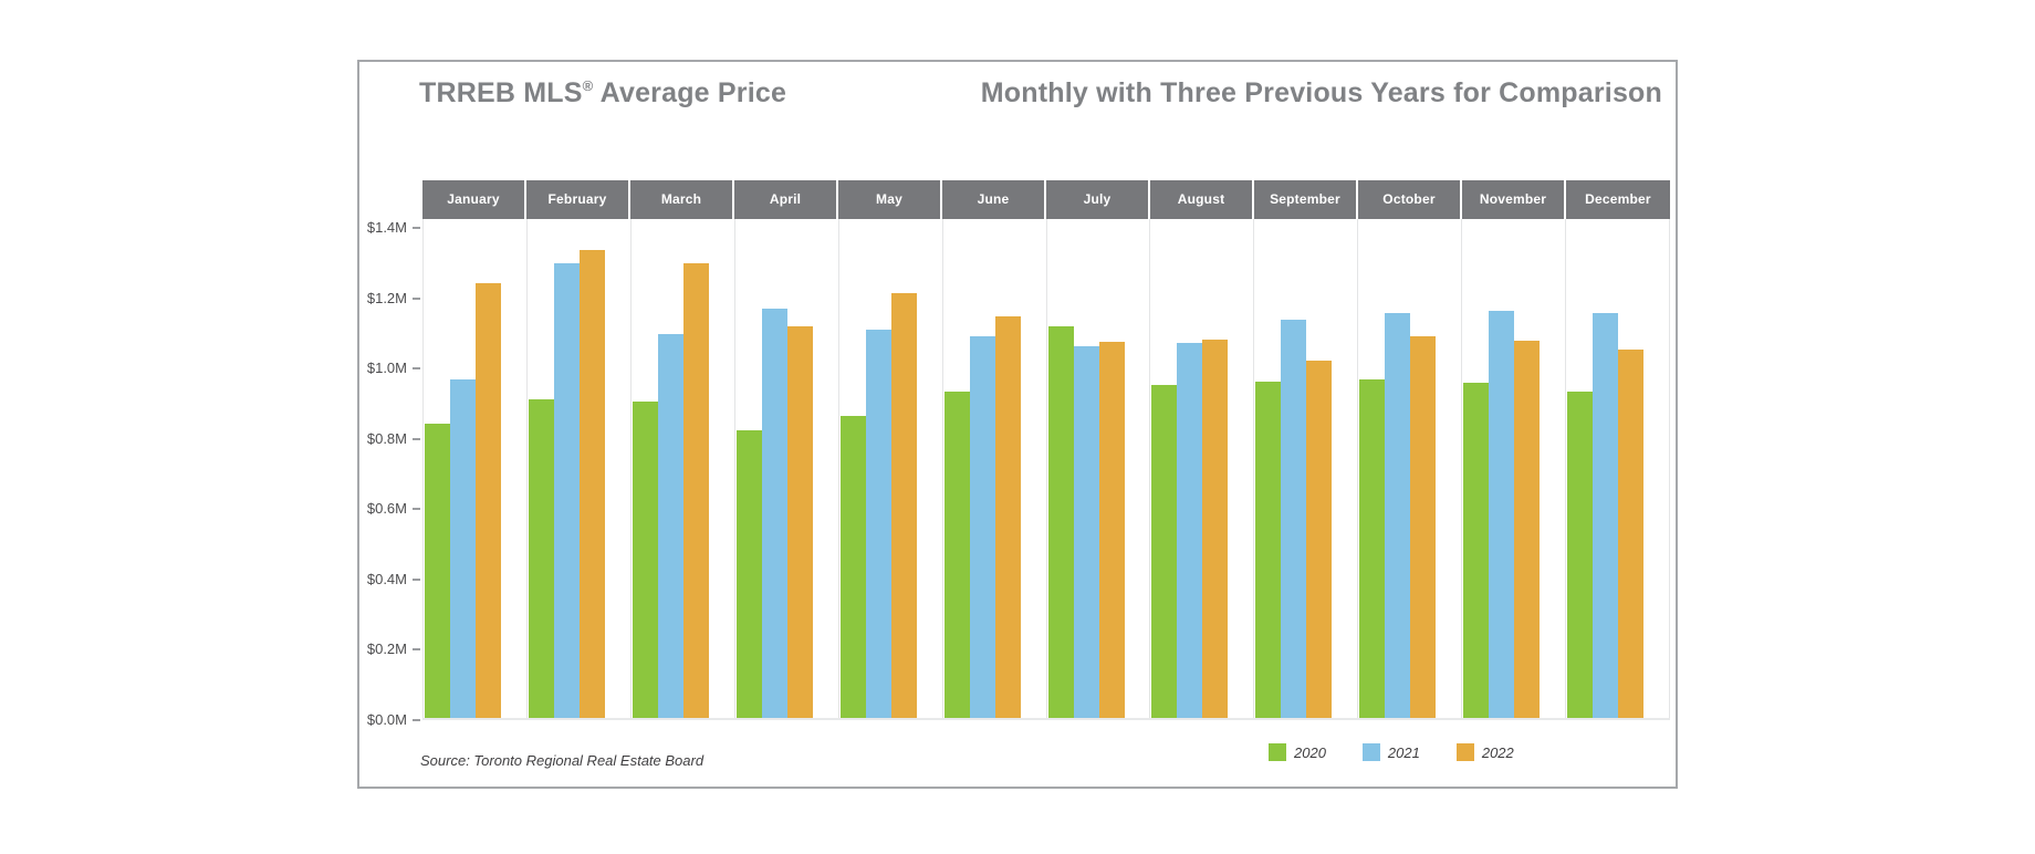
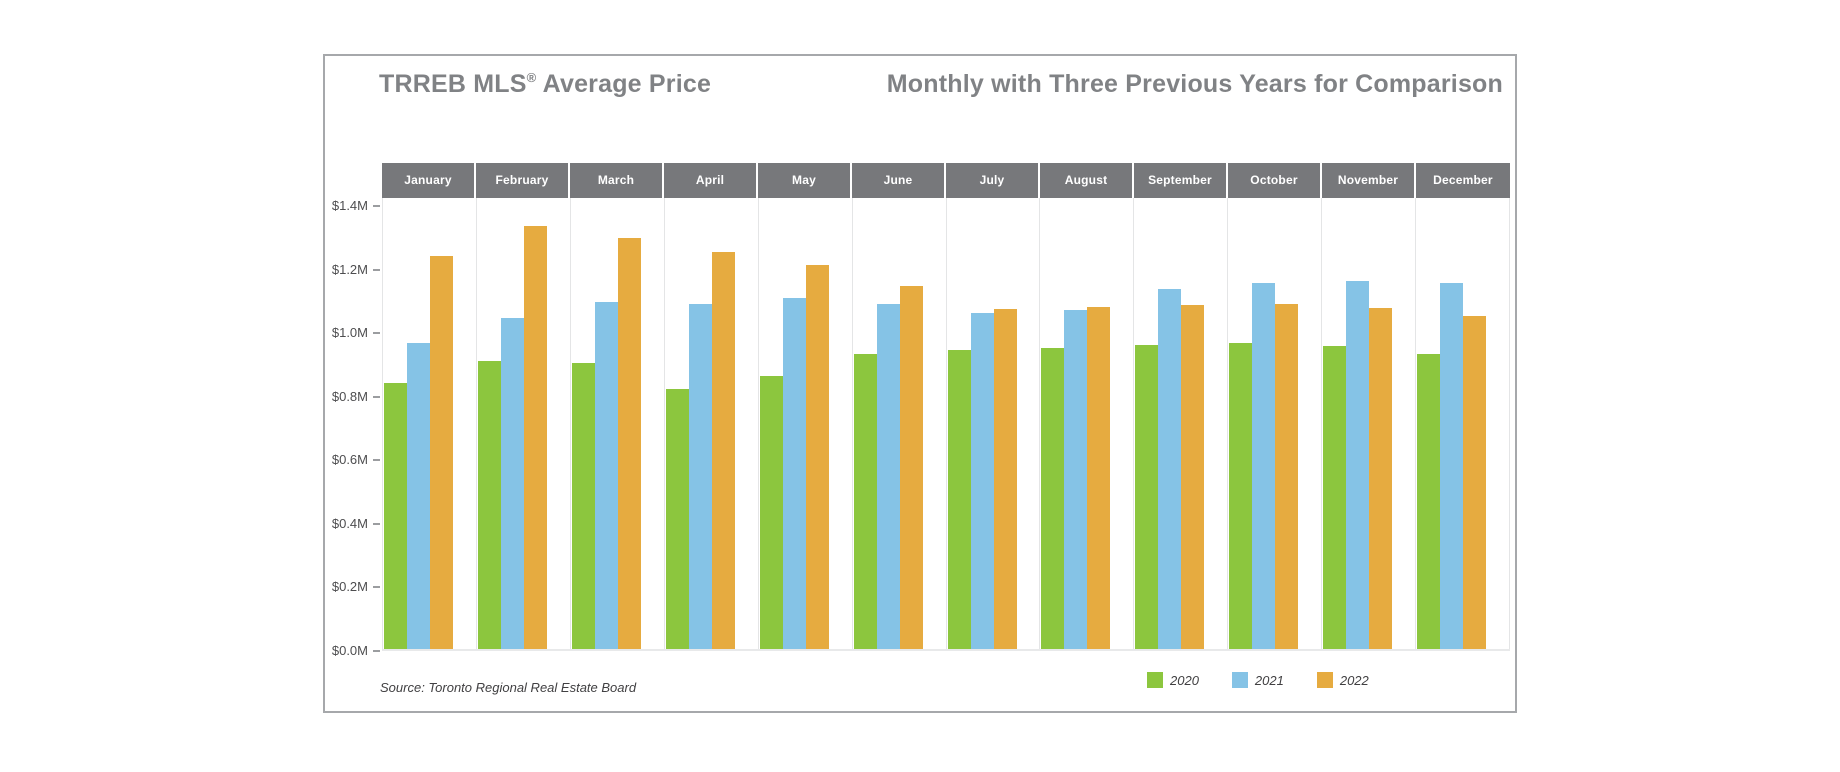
2021/February: $1.30M -> $1.04M
2021/April: $1.17M -> $1.09M
2022/April: $1.12M -> $1.25M
2020/July: $1.12M -> $0.94M
2022/September: $1.02M -> $1.09M
